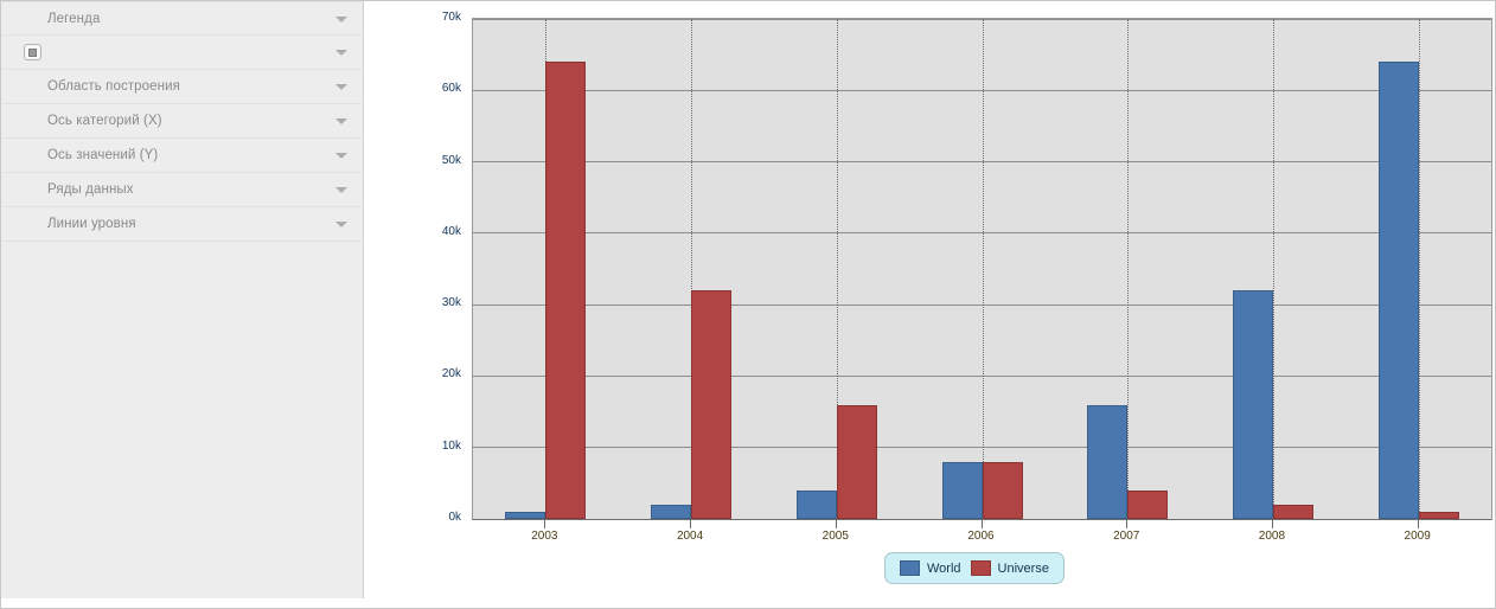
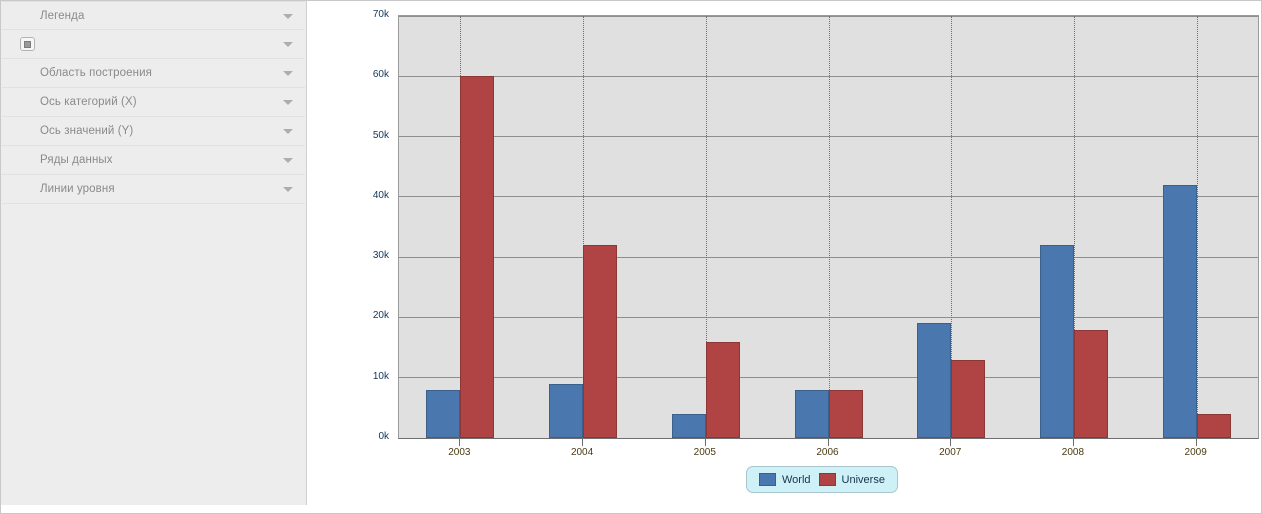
World/2003: 1k -> 8k
Universe/2003: 64k -> 60k
World/2004: 2k -> 9k
World/2007: 16k -> 19k
Universe/2007: 4k -> 13k
Universe/2008: 2k -> 18k
World/2009: 64k -> 42k
Universe/2009: 1k -> 4k
